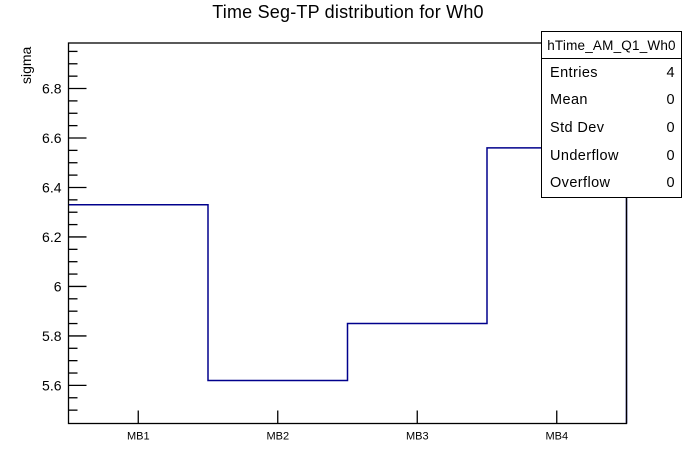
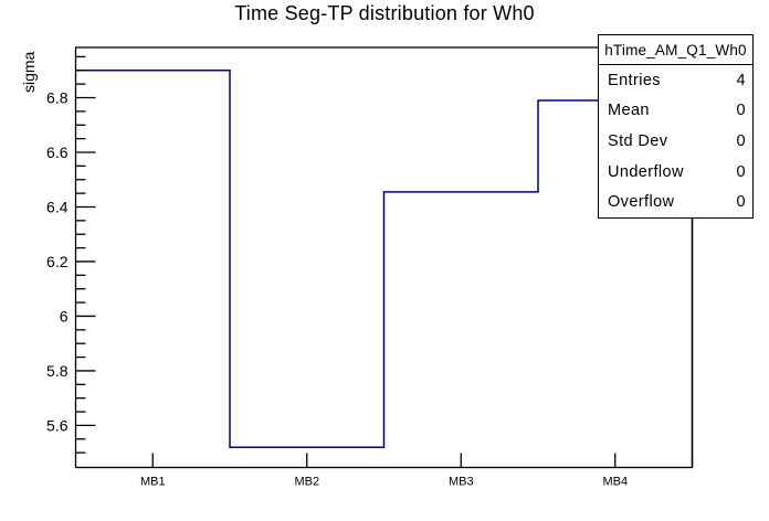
MB1: 6.33 -> 6.90
MB2: 5.62 -> 5.52
MB3: 5.85 -> 6.46
MB4: 6.56 -> 6.79
